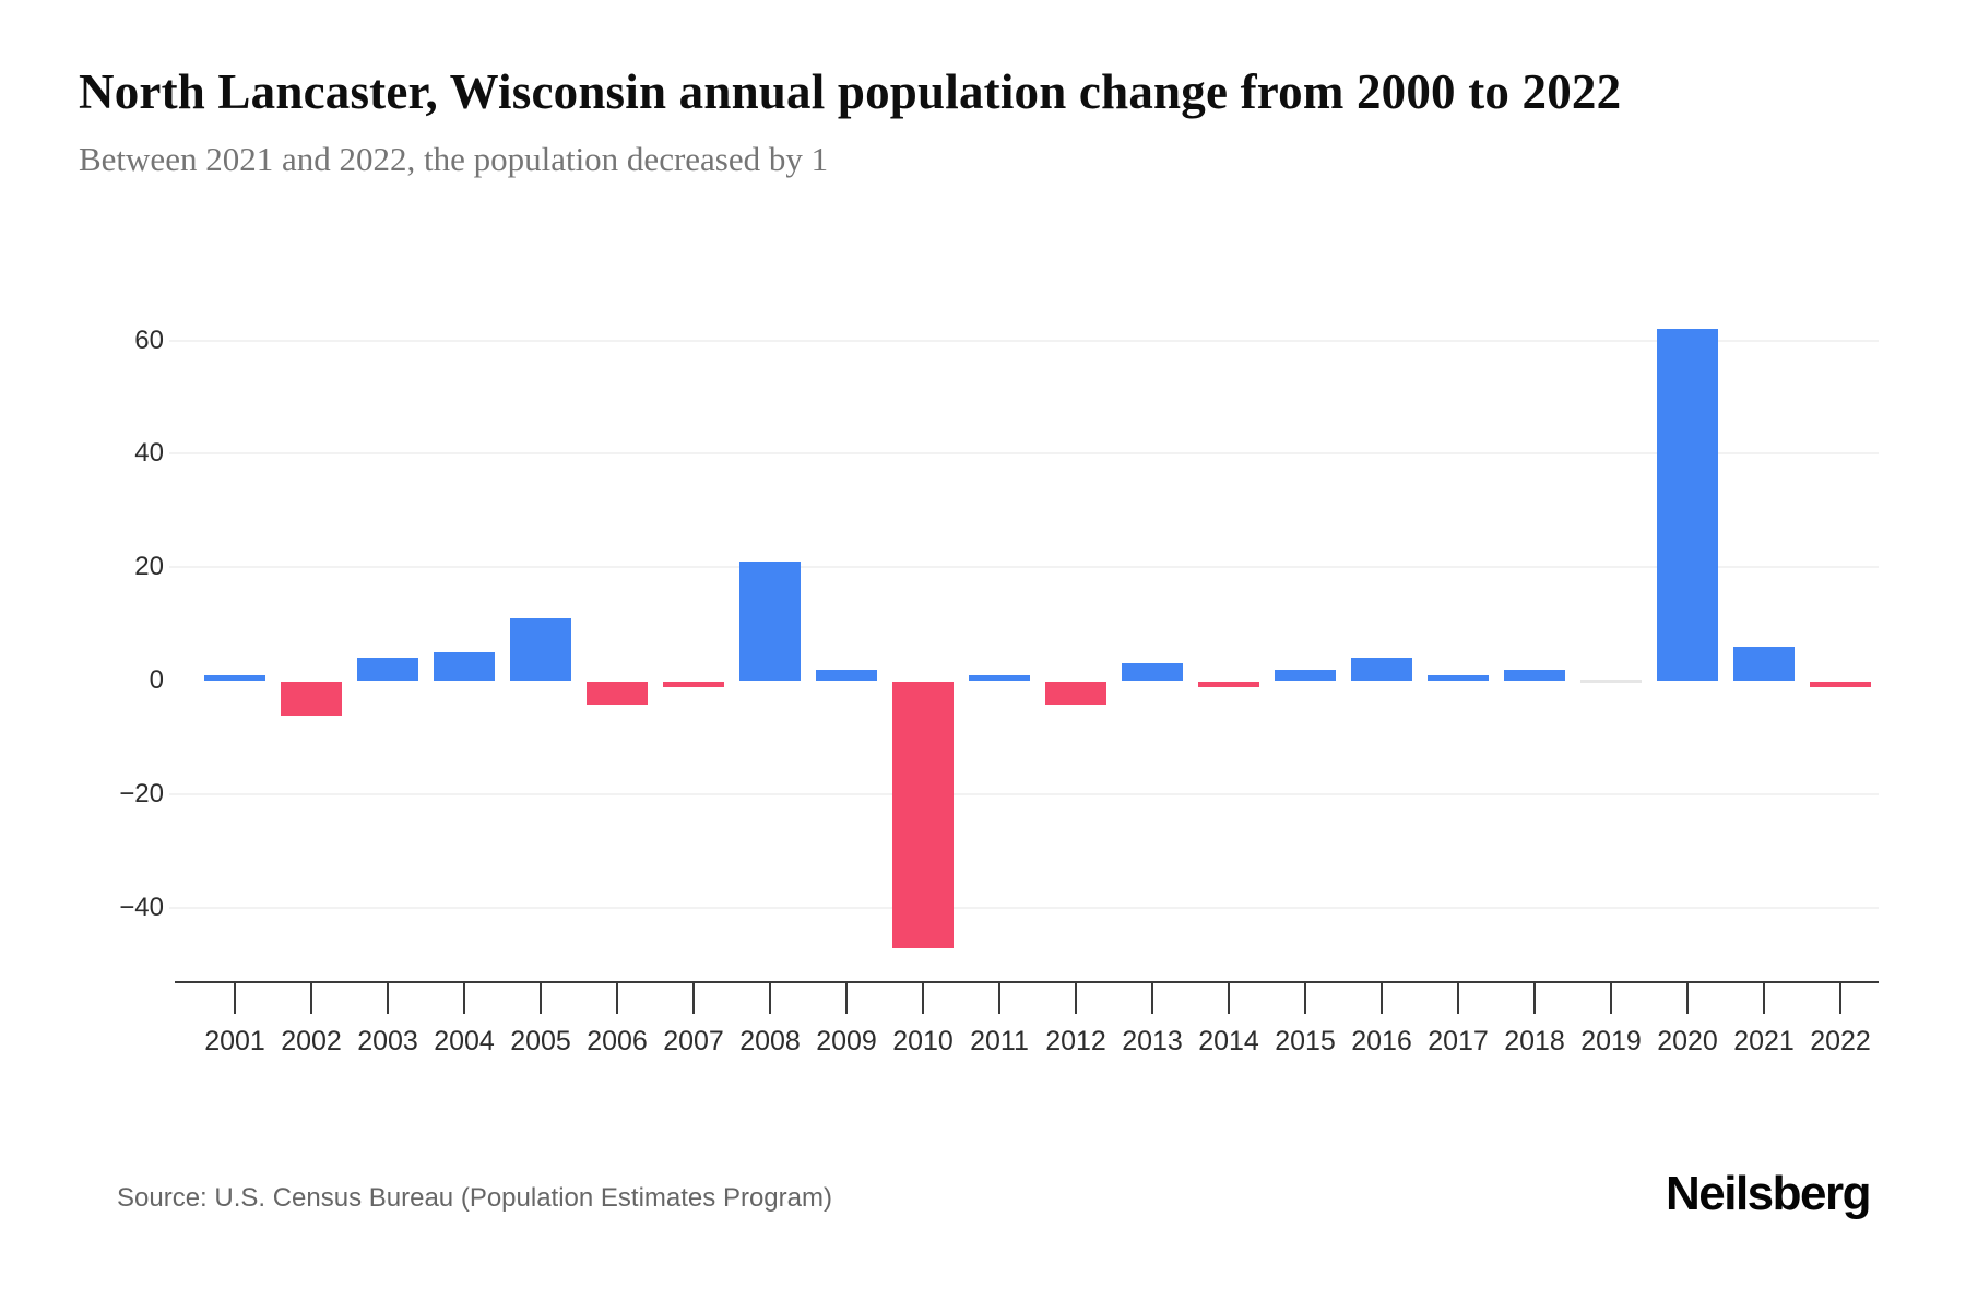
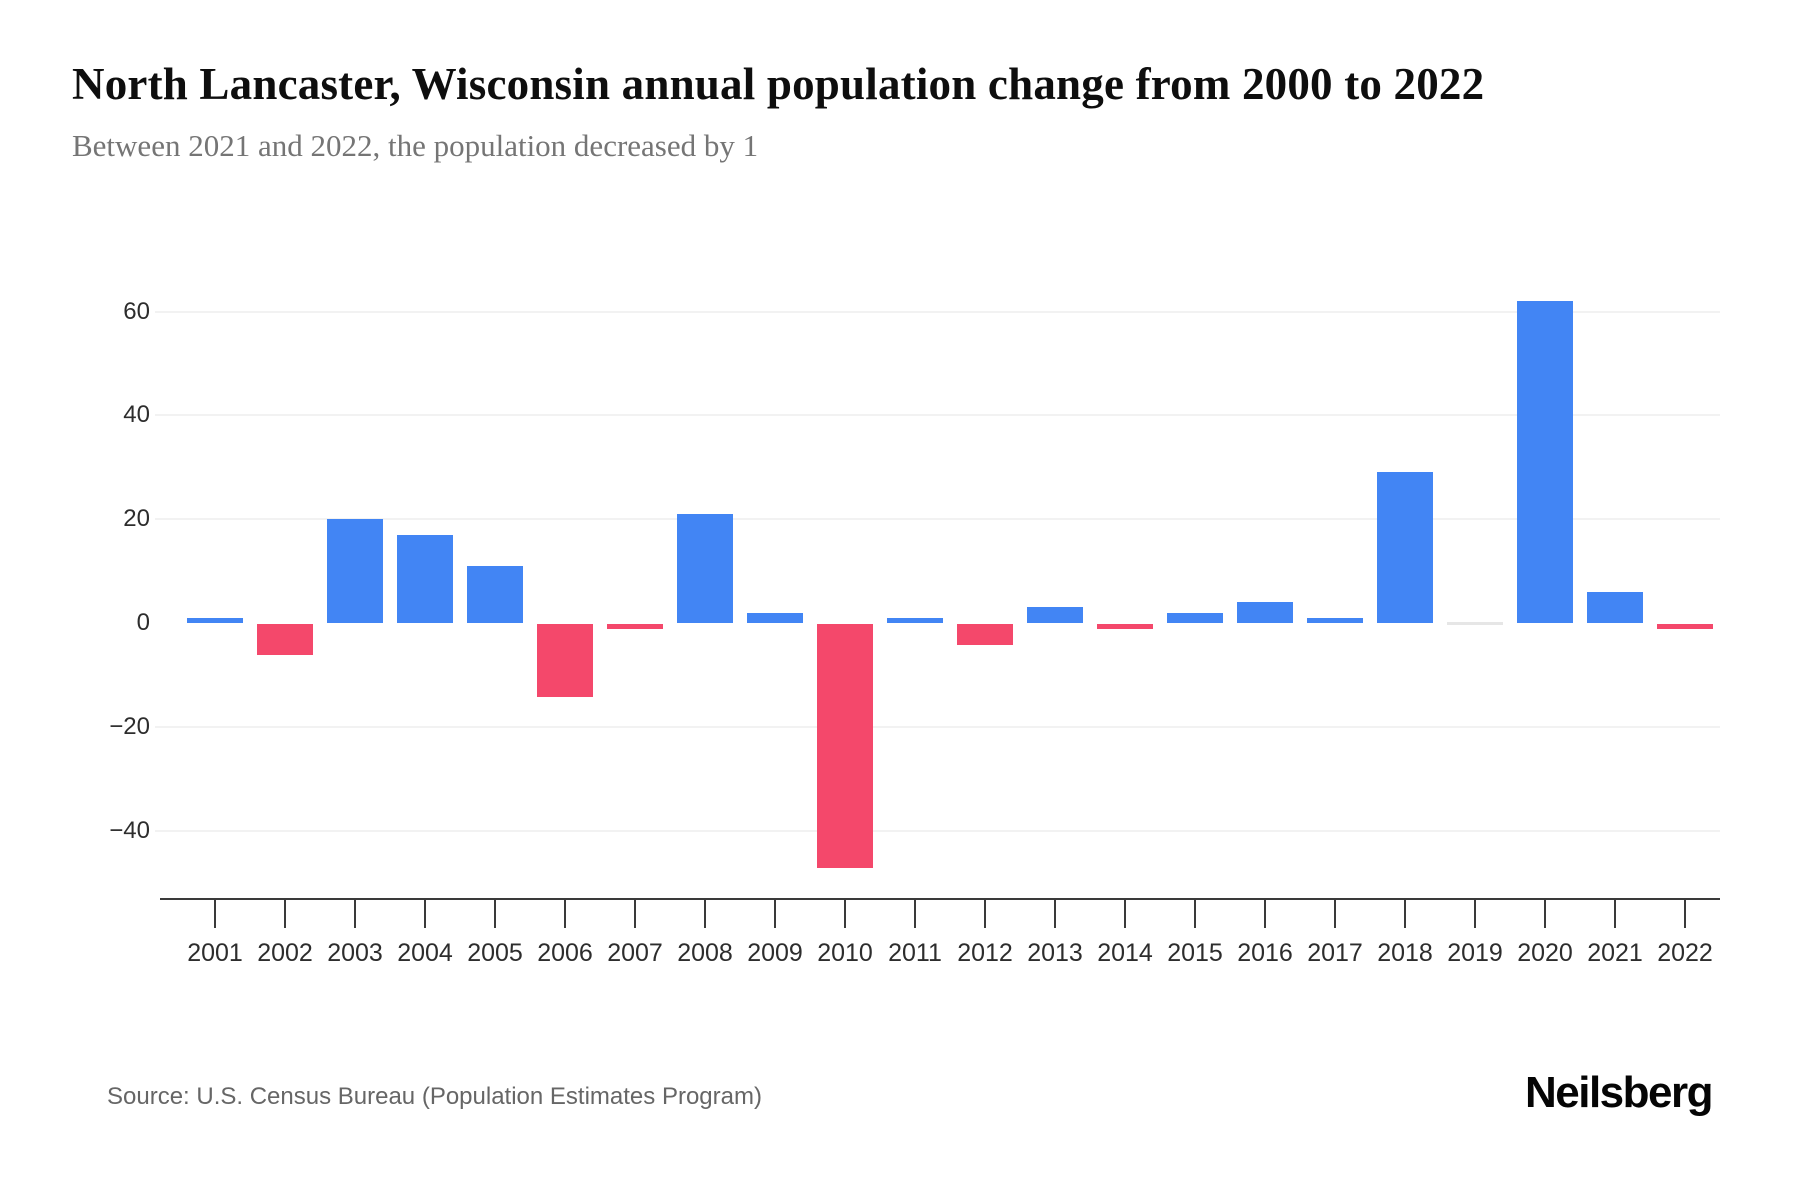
2003: 4 -> 20
2004: 5 -> 17
2006: -4 -> -14
2018: 2 -> 29
